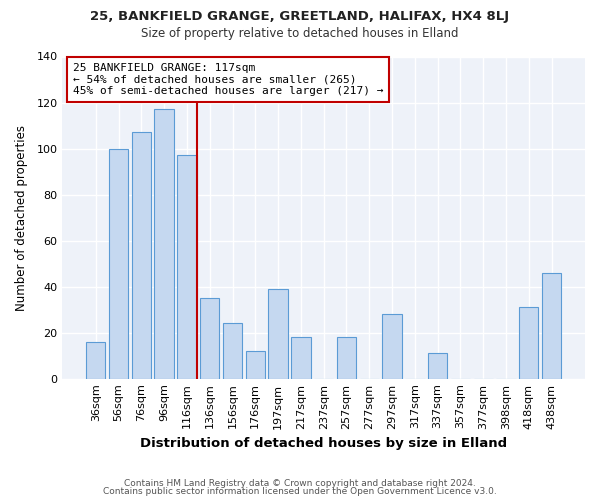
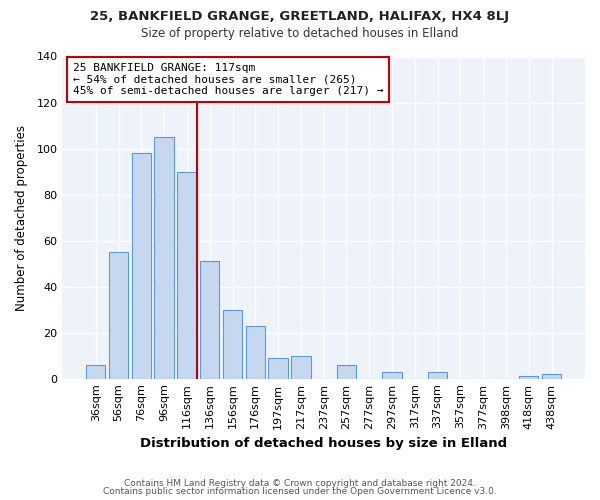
36sqm: 16 -> 6
56sqm: 100 -> 55
76sqm: 107 -> 98
96sqm: 117 -> 105
116sqm: 97 -> 90
136sqm: 35 -> 51
156sqm: 24 -> 30
176sqm: 12 -> 23
197sqm: 39 -> 9
217sqm: 18 -> 10
257sqm: 18 -> 6
297sqm: 28 -> 3
337sqm: 11 -> 3
418sqm: 31 -> 1
438sqm: 46 -> 2
